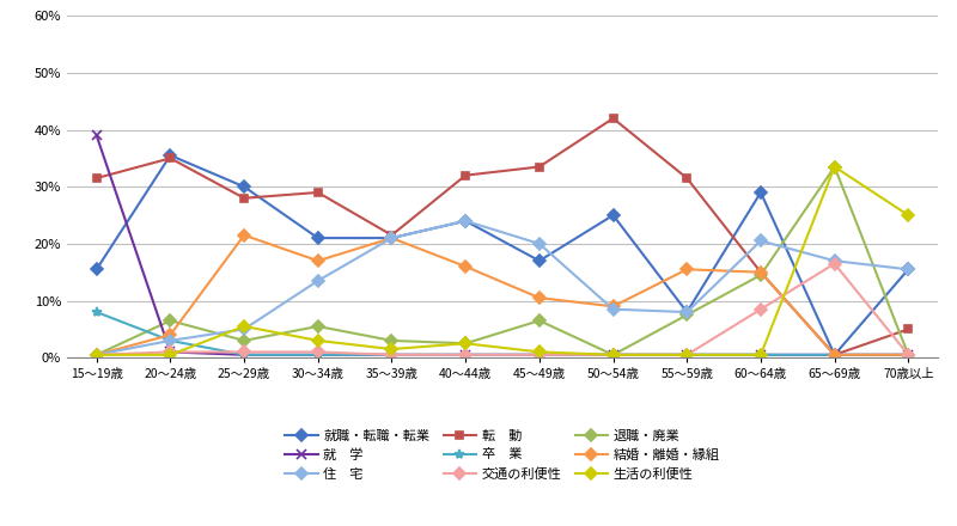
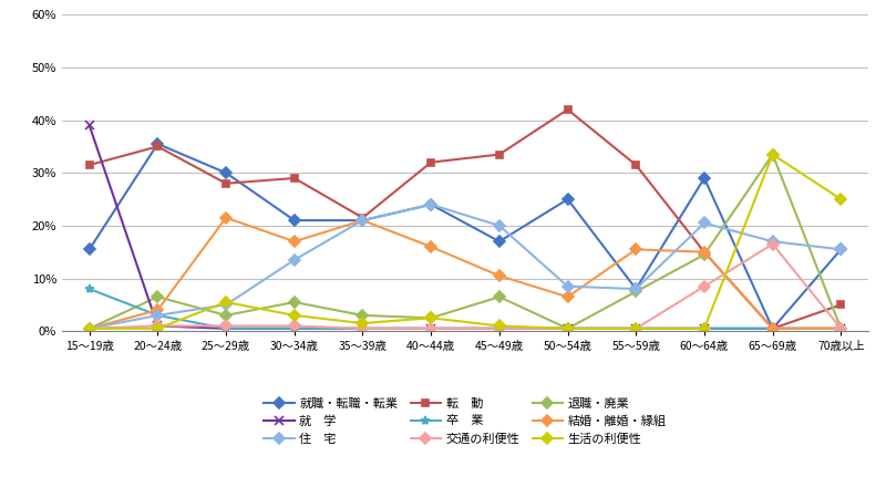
結婚・離婚・縁組/50～54歳: 9.0% -> 6.5%
